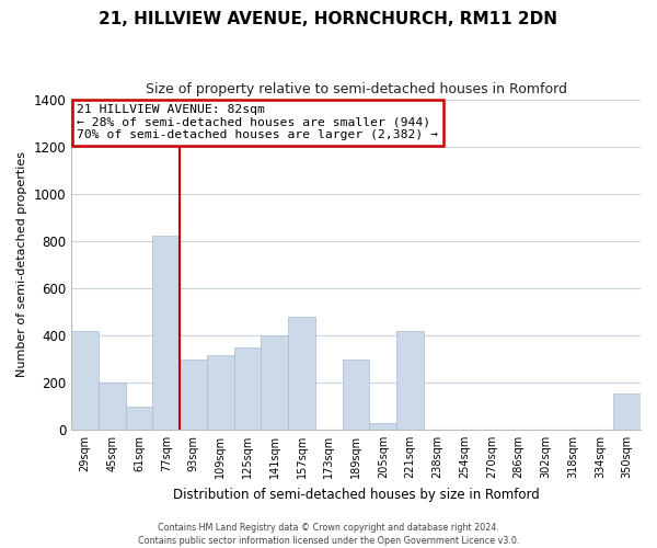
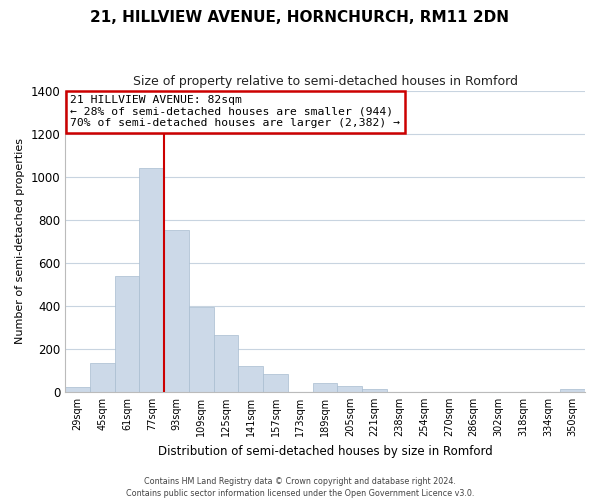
29sqm: 420 -> 25
45sqm: 200 -> 135
61sqm: 95 -> 540
77sqm: 820 -> 1040
93sqm: 295 -> 750
109sqm: 315 -> 395
125sqm: 350 -> 265
141sqm: 400 -> 120
157sqm: 480 -> 85
189sqm: 295 -> 42
221sqm: 420 -> 12
350sqm: 155 -> 12
